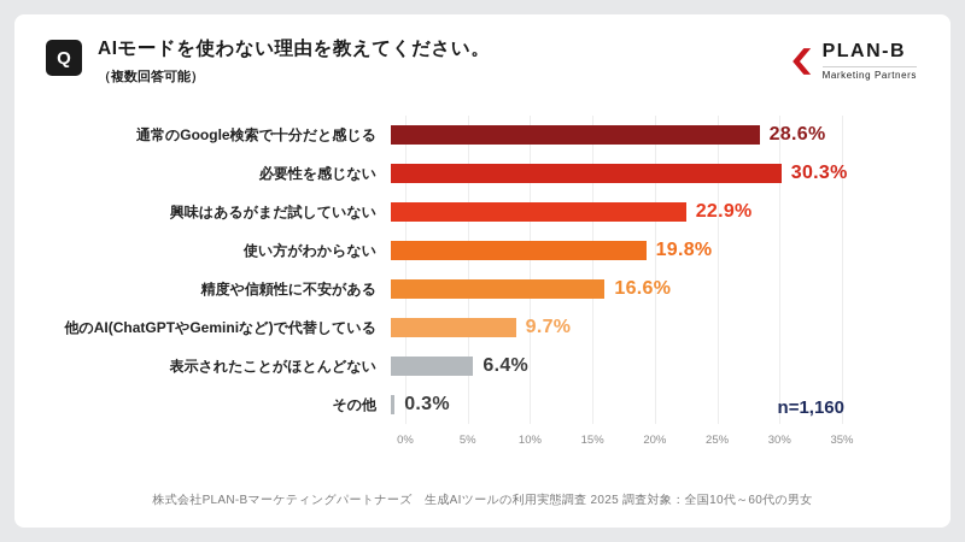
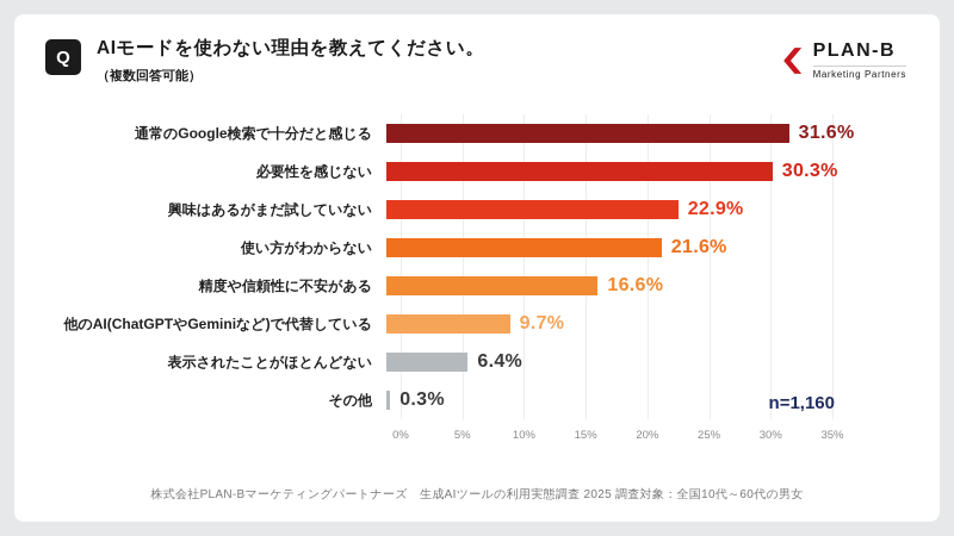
通常のGoogle検索で十分だと感じる: 28.6% -> 31.6%
使い方がわからない: 19.8% -> 21.6%
